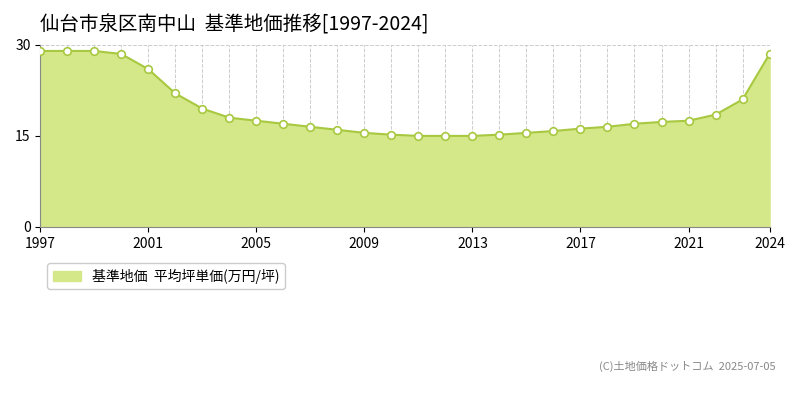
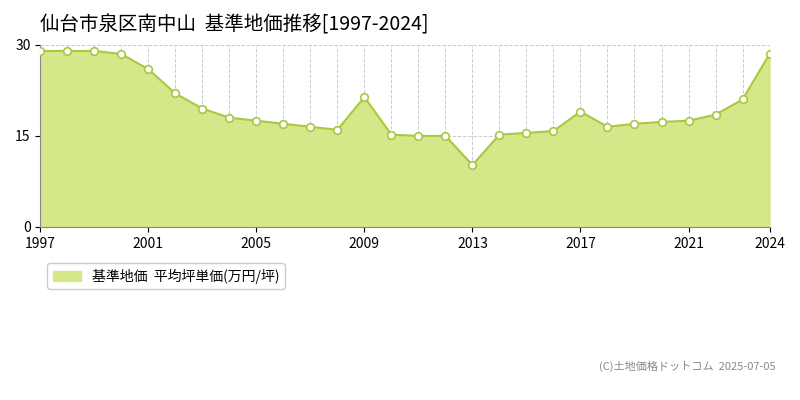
2009: 15.5 -> 21.4
2013: 15.0 -> 10.2
2017: 16.2 -> 19.0
